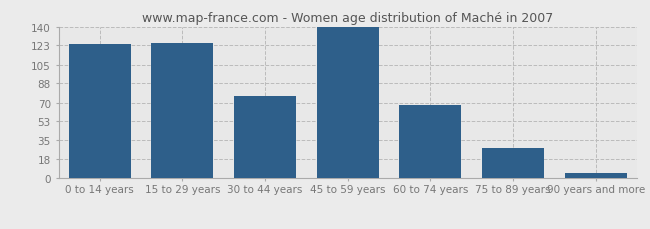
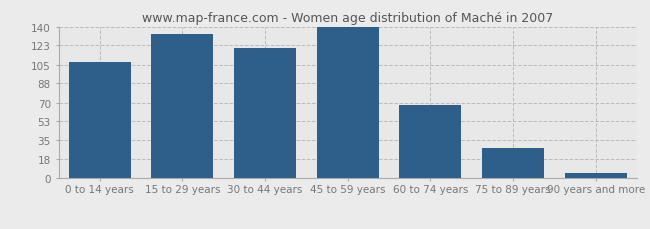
0 to 14 years: 124 -> 107
15 to 29 years: 125 -> 133
30 to 44 years: 76 -> 120
